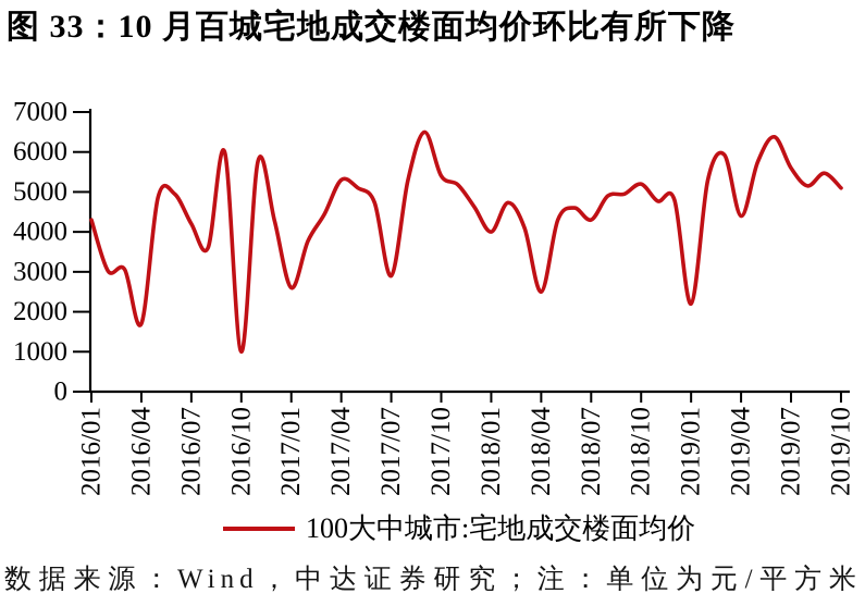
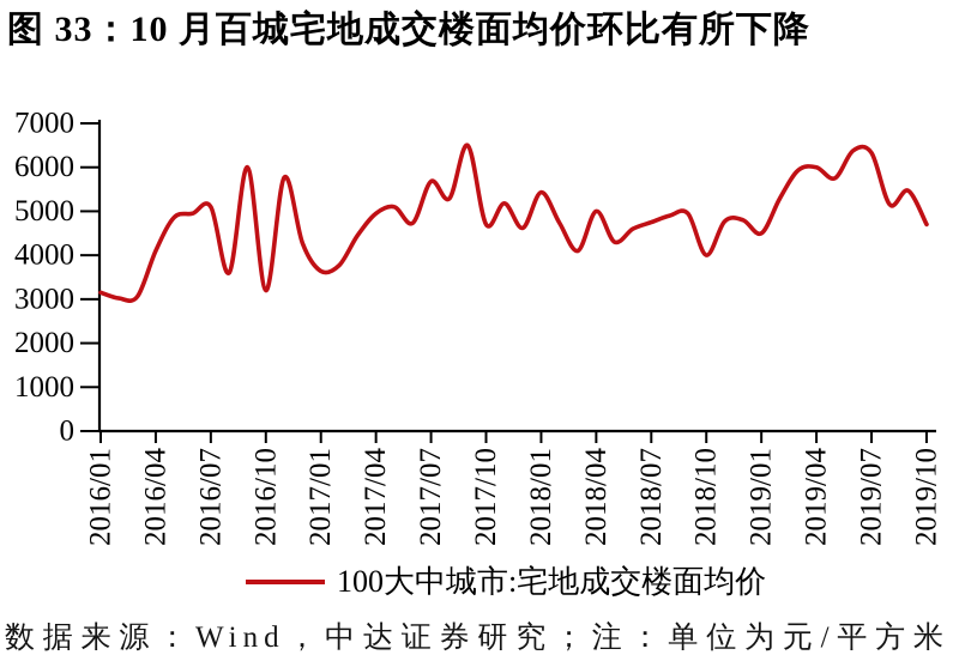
2016/01: 4300 -> 3200
2016/04: 1700 -> 4100
2016/07: 4200 -> 5100
2016/10: 1000 -> 3200
2017/01: 2600 -> 3600
2017/04: 5300 -> 5000
2017/07: 2900 -> 5700
2017/10: 5400 -> 4700
2018/01: 4000 -> 5400
2018/04: 2500 -> 5000
2018/07: 4300 -> 4800
2018/10: 5200 -> 4000
2019/01: 2200 -> 4500
2019/04: 4400 -> 6000
2019/07: 5600 -> 6300
2019/10: 5100 -> 4700
